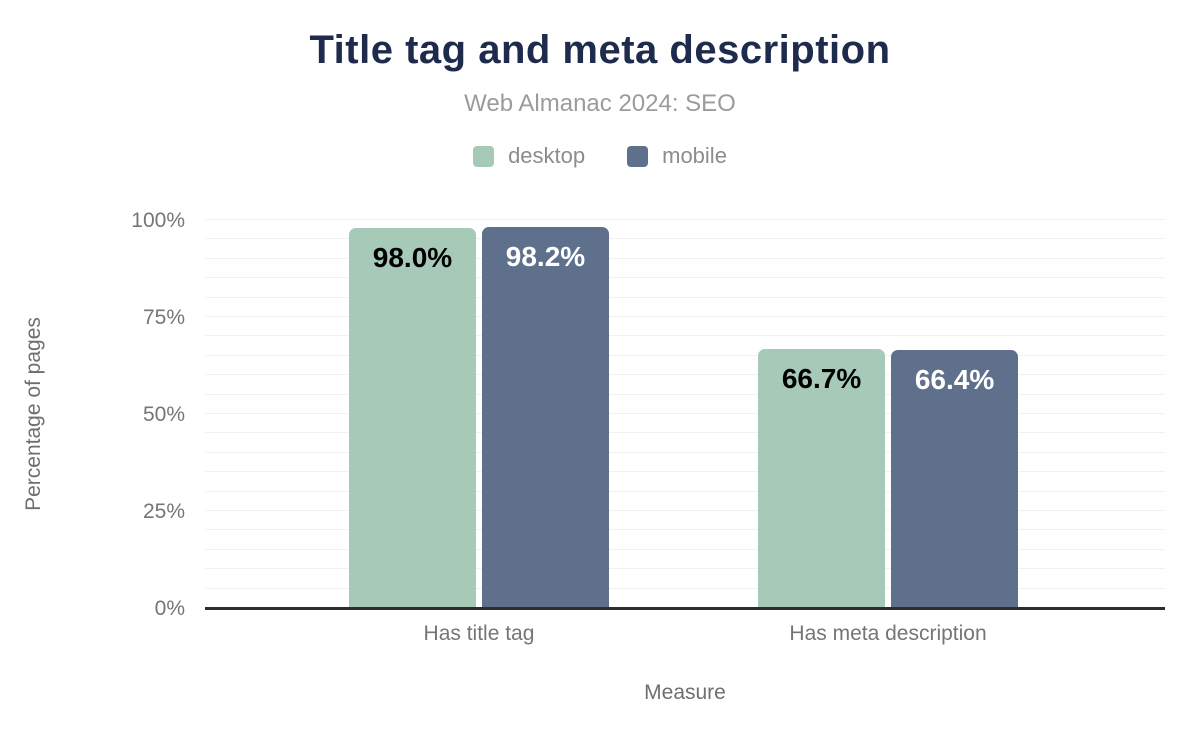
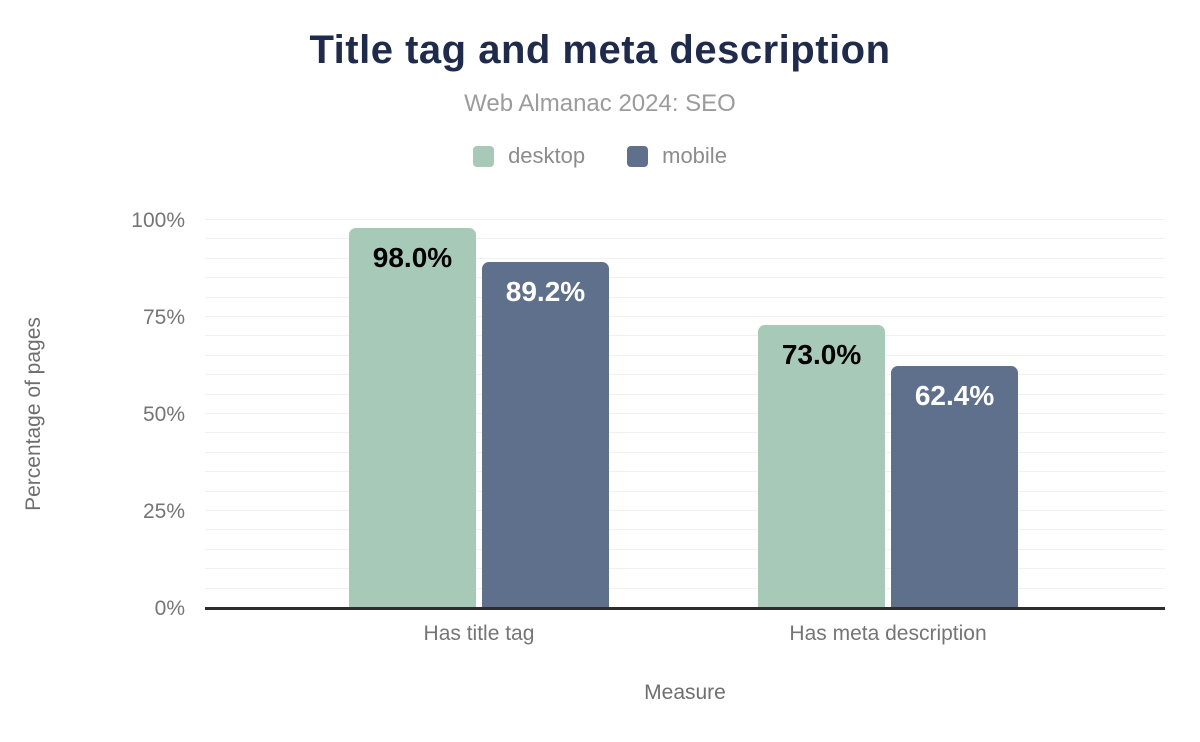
mobile/Has title tag: 98.2% -> 89.2%
desktop/Has meta description: 66.7% -> 73.0%
mobile/Has meta description: 66.4% -> 62.4%
